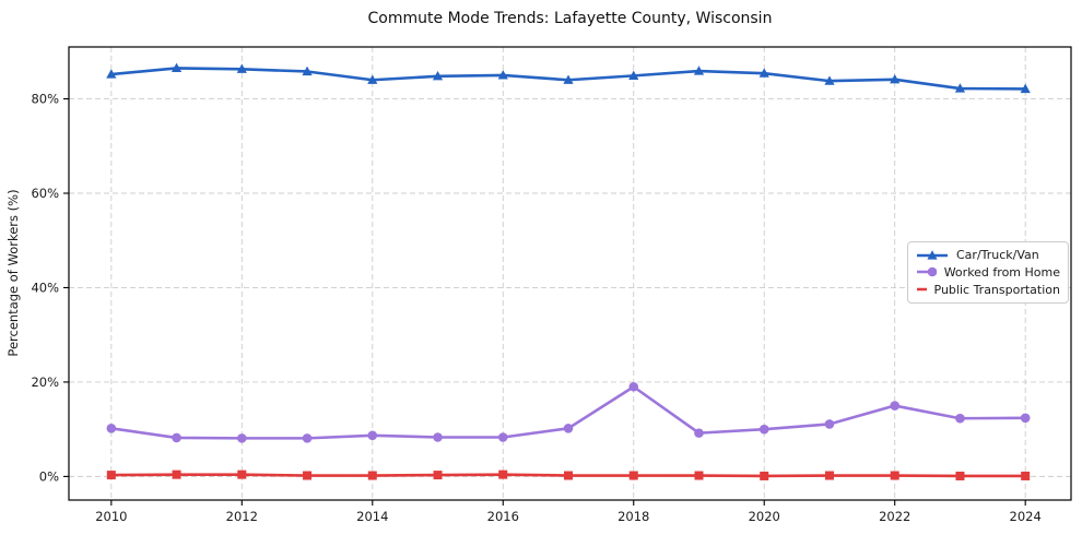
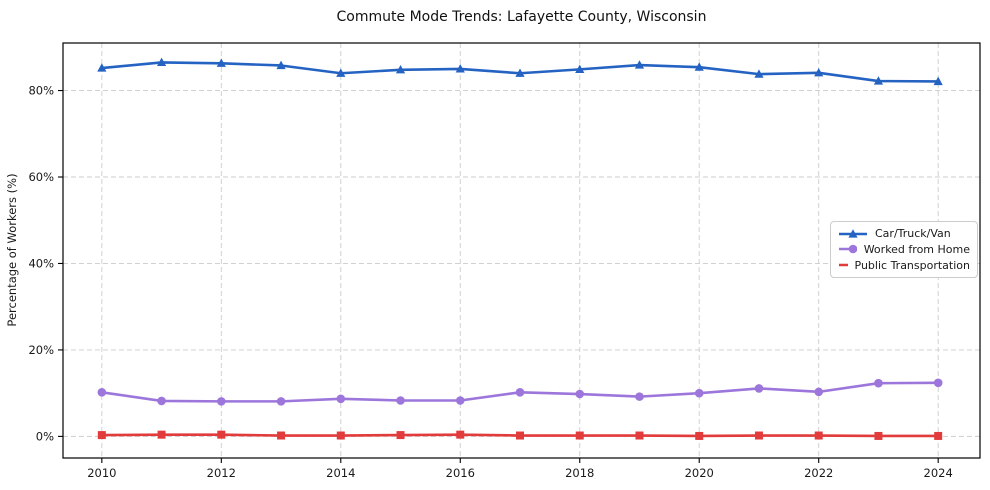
Worked from Home/2018: 19% -> 10%
Worked from Home/2022: 15% -> 10%
